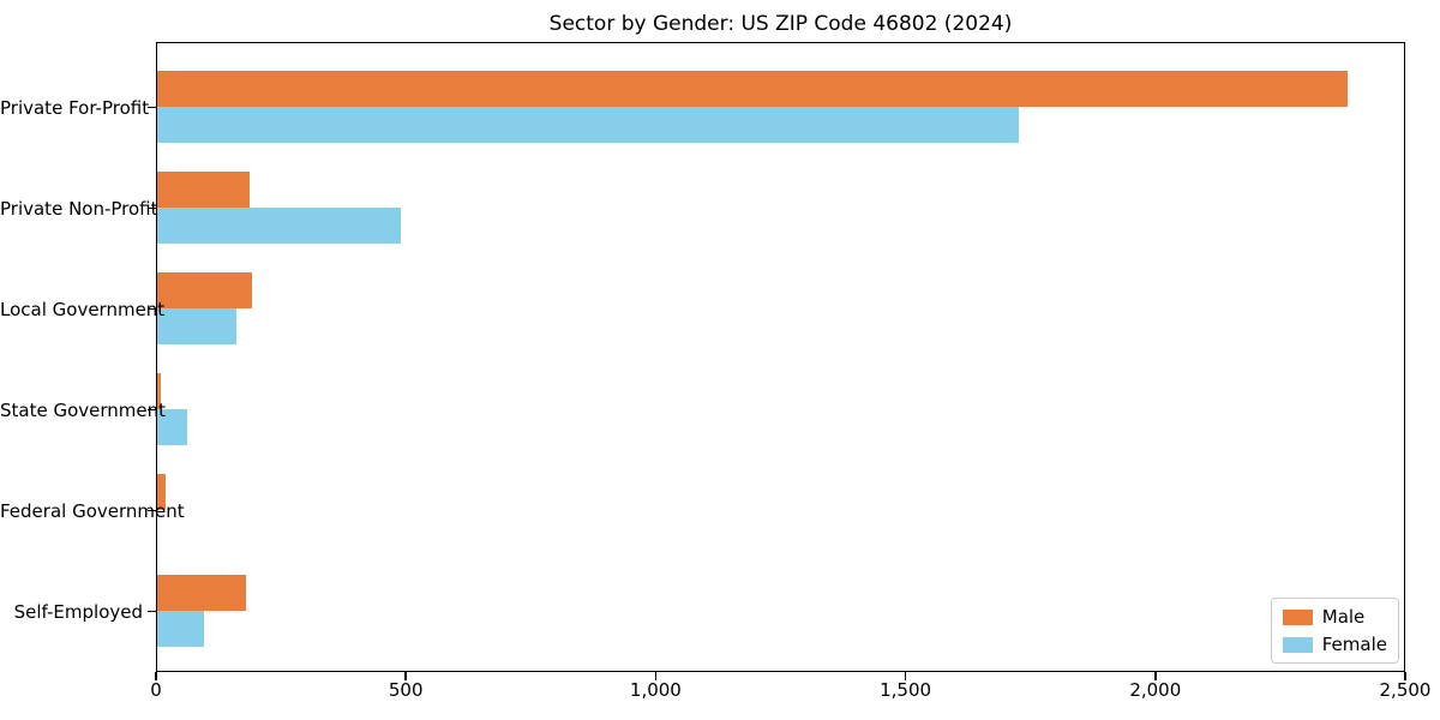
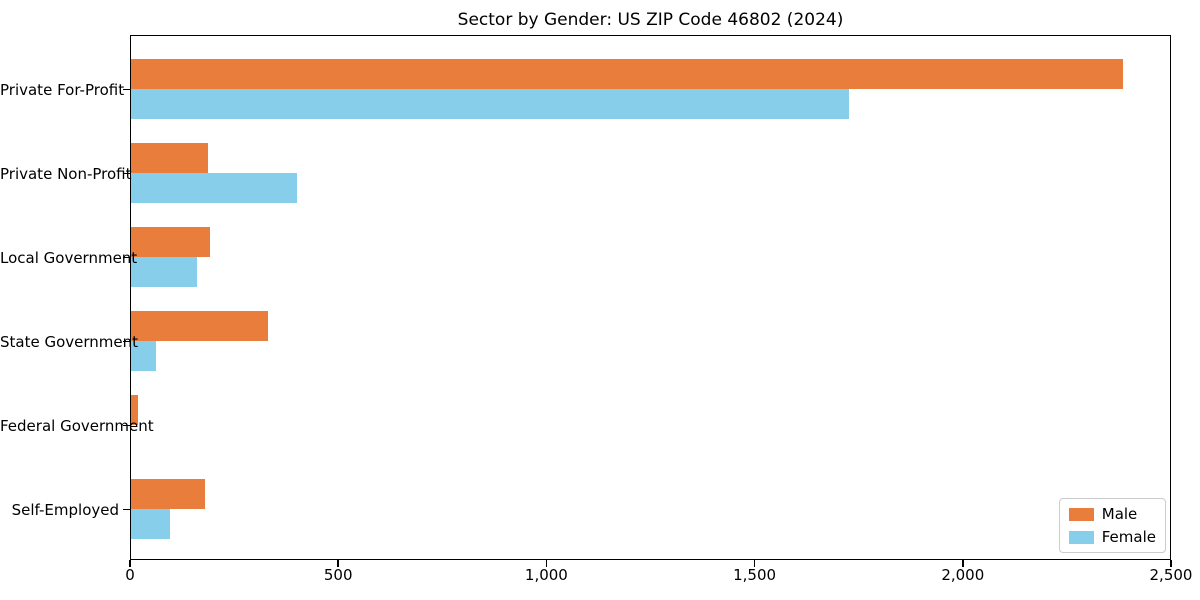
Female/Private Non-Profit: 490 -> 400
Male/State Government: 10 -> 330
